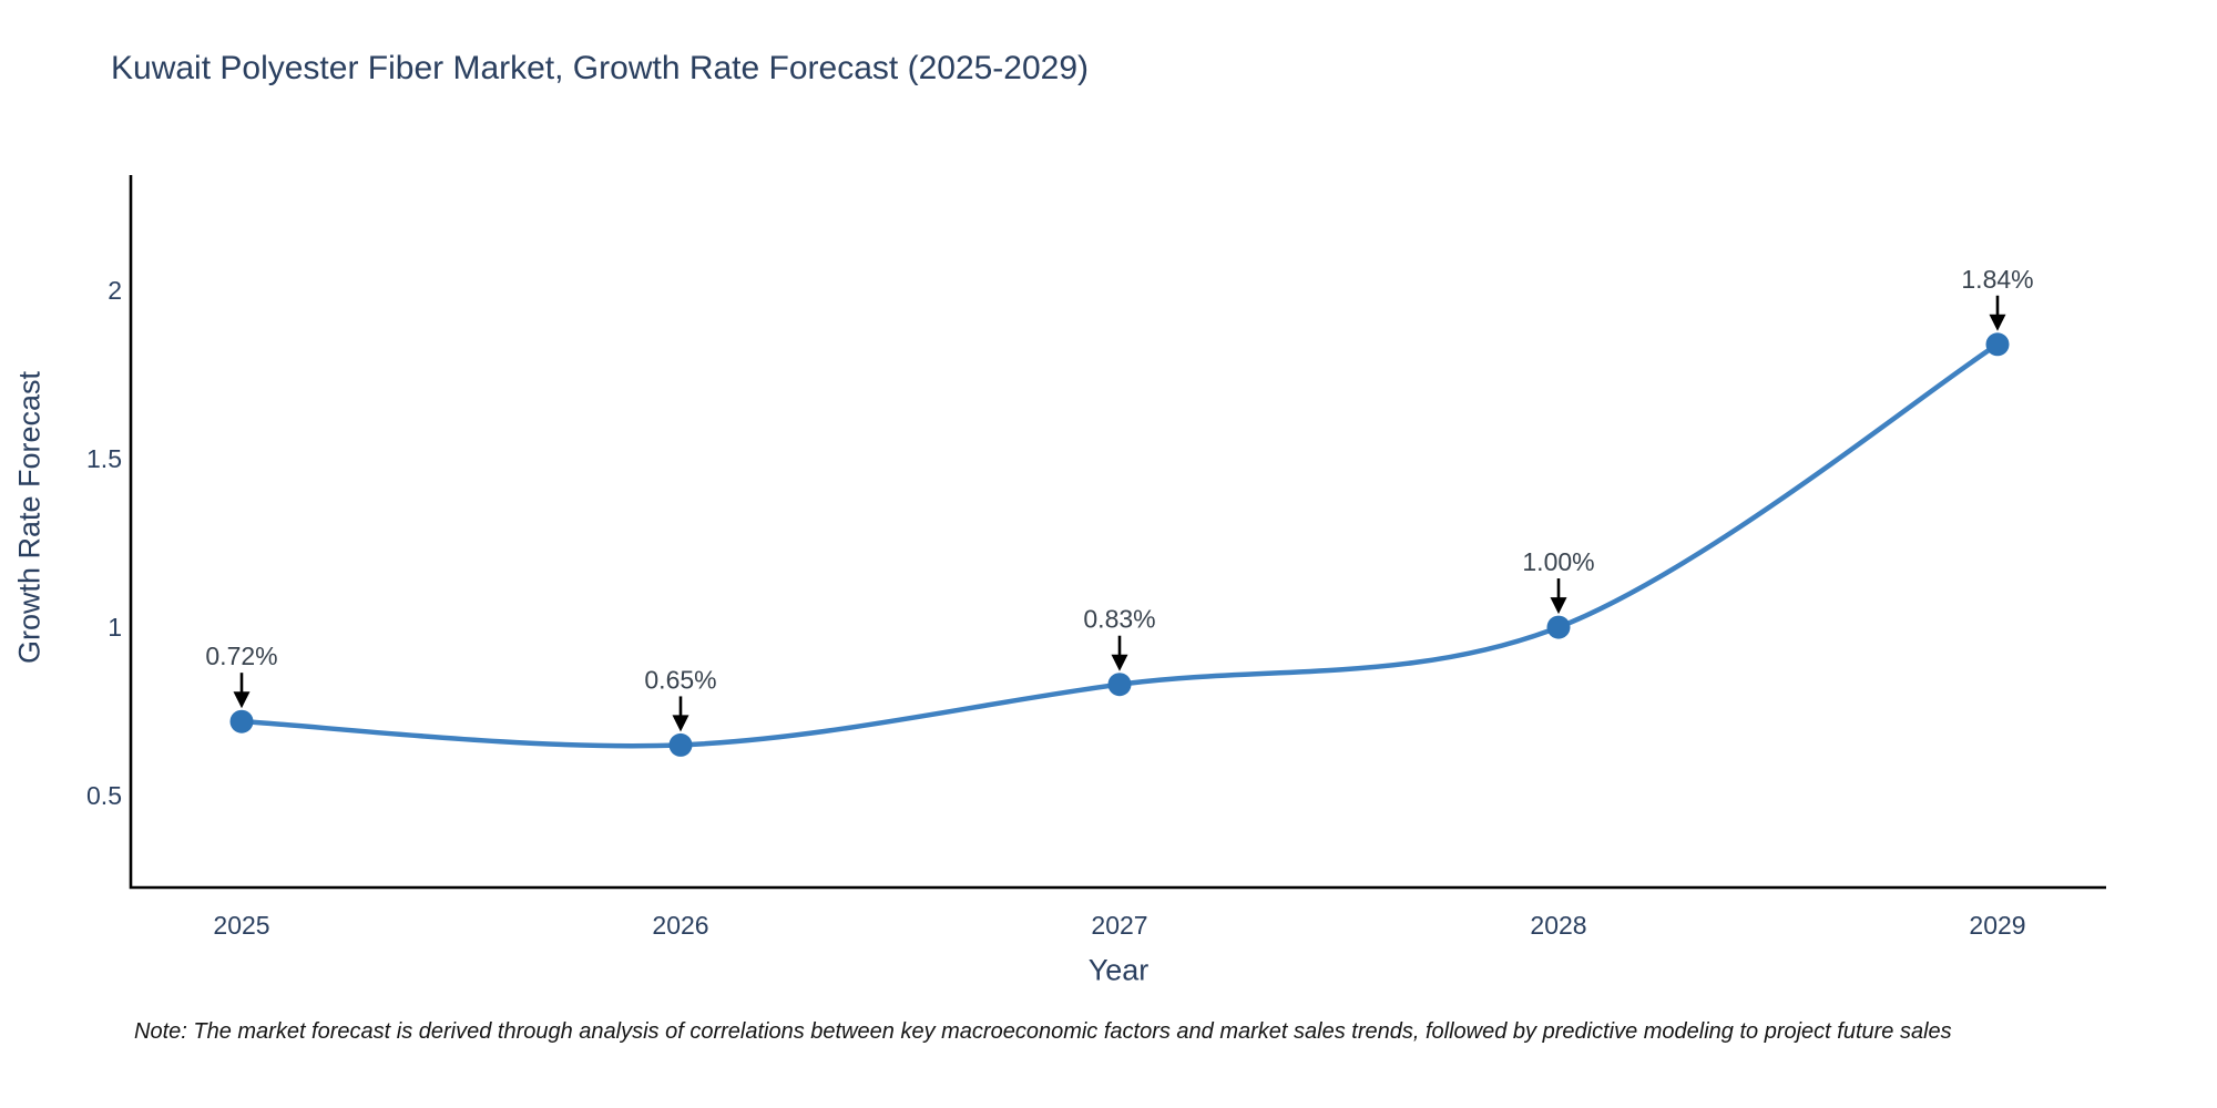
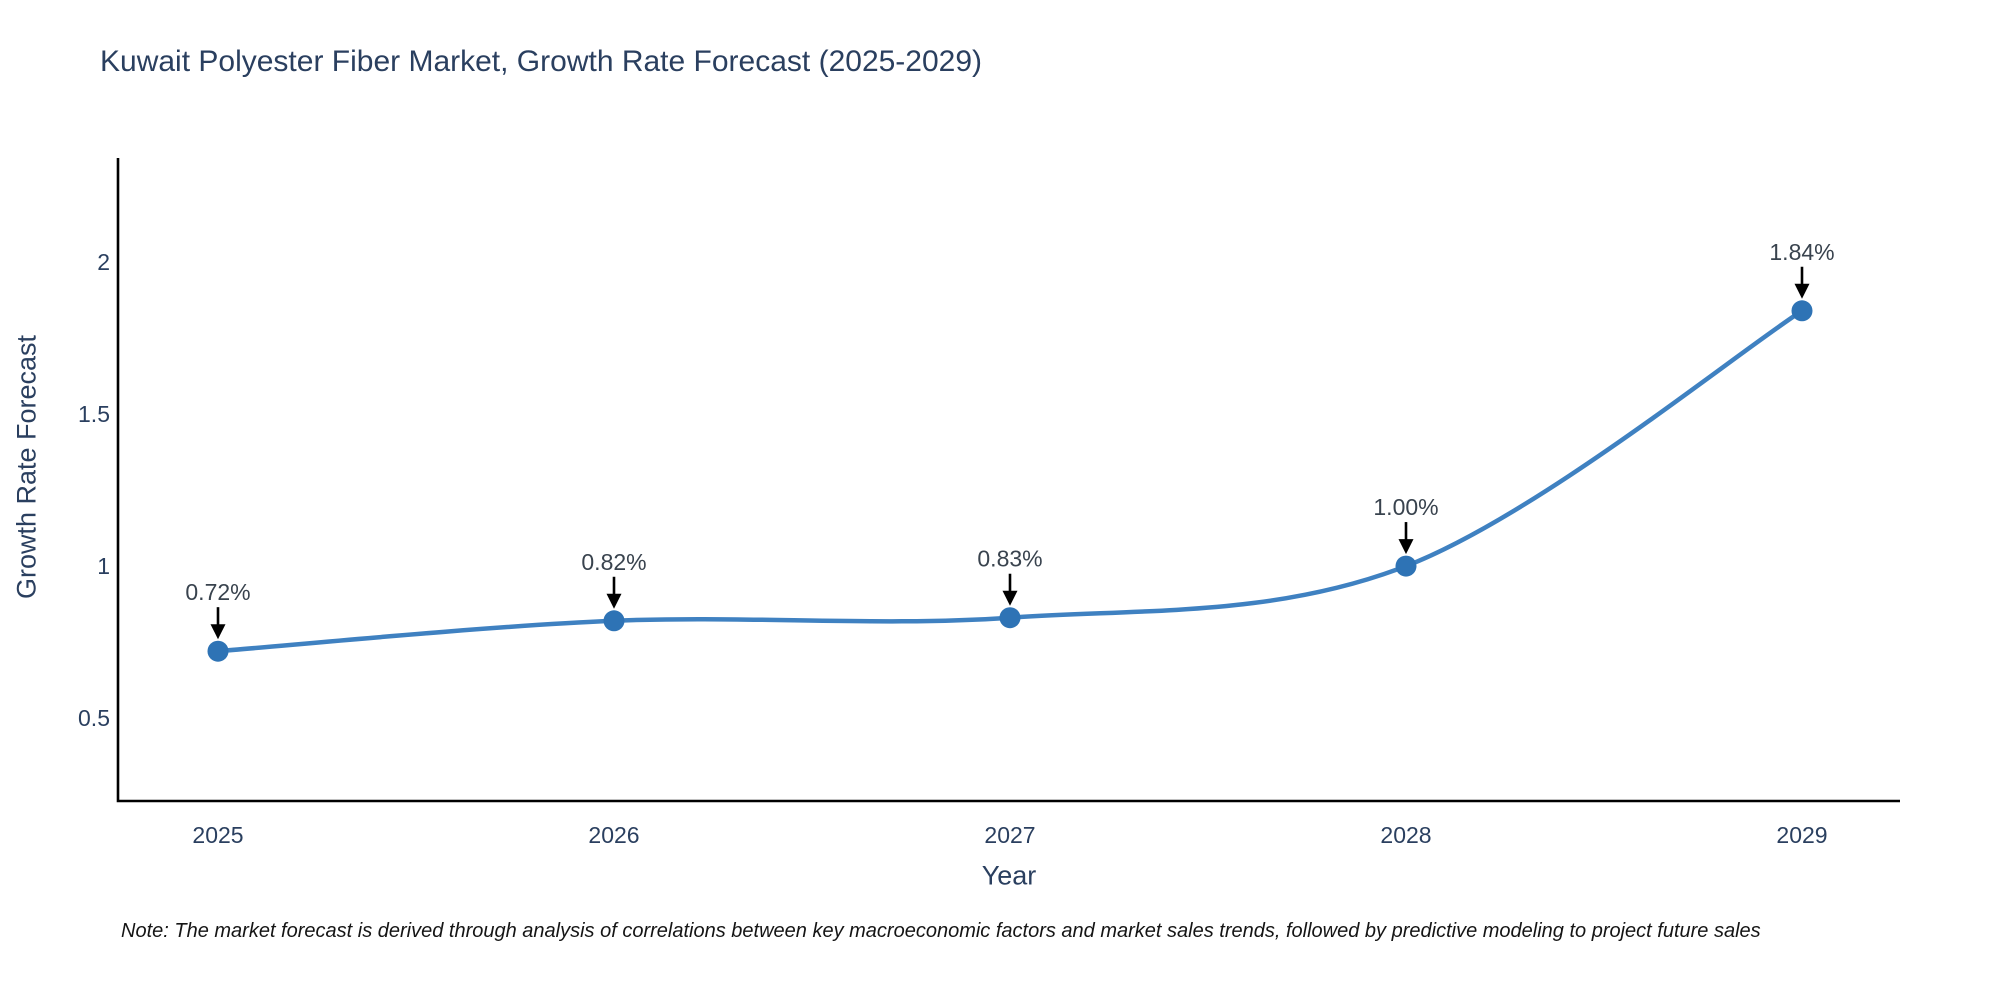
2026: 0.65% -> 0.82%
